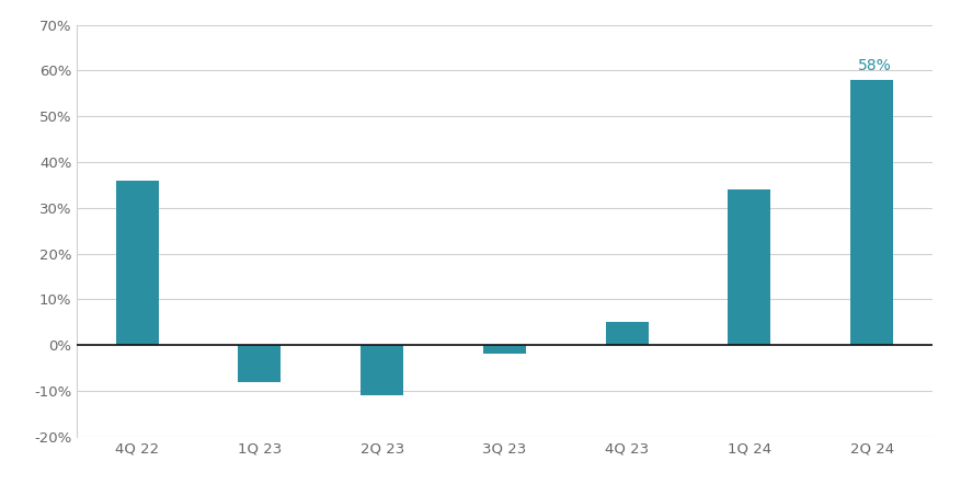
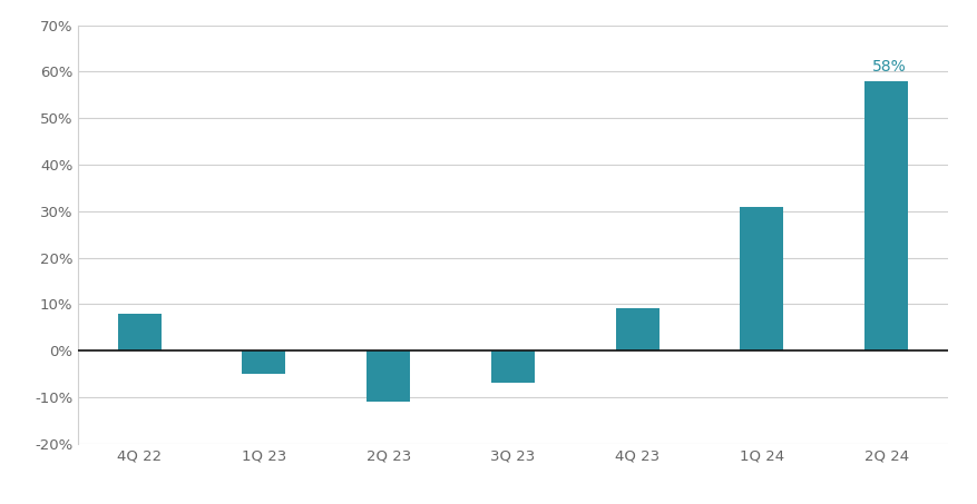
4Q 22: 36% -> 8%
1Q 23: -8% -> -5%
3Q 23: -2% -> -7%
4Q 23: 5% -> 9%
1Q 24: 34% -> 31%
